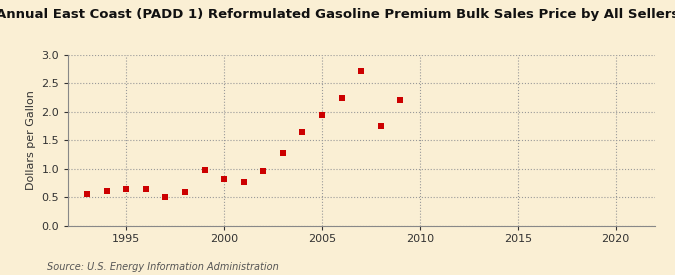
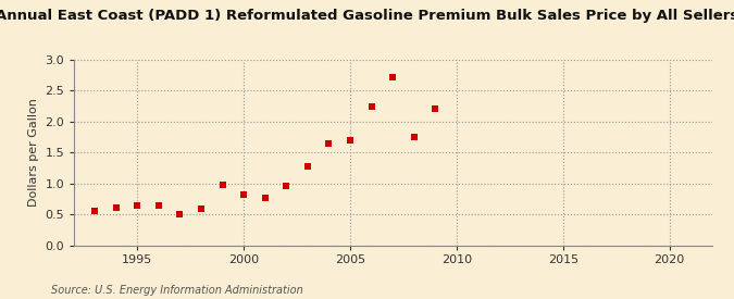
2005: 1.95 -> 1.70
